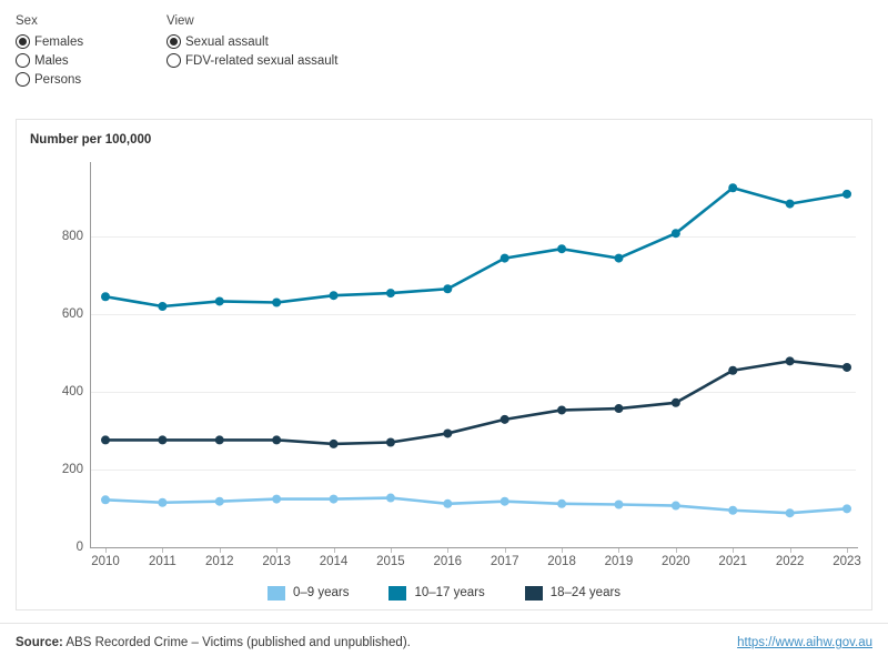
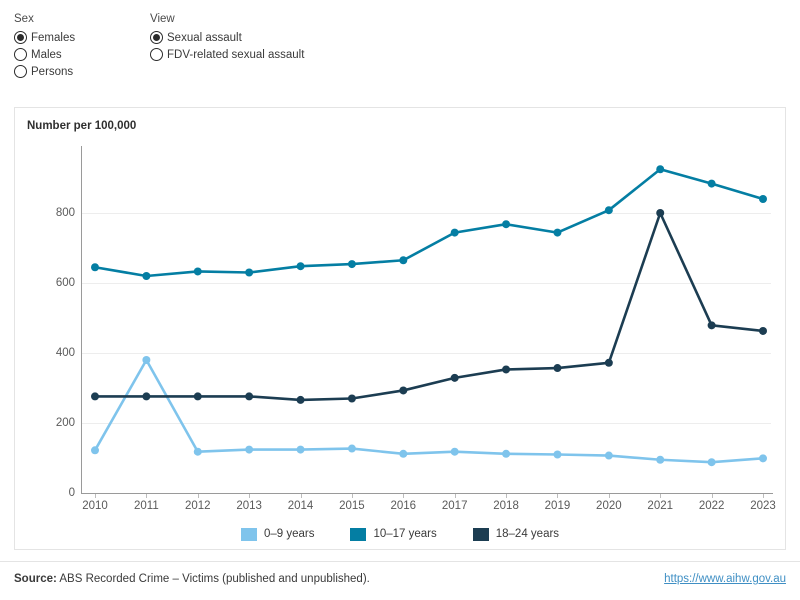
0–9 years/2011: 120 -> 380
18–24 years/2021: 460 -> 800
10–17 years/2023: 910 -> 840
